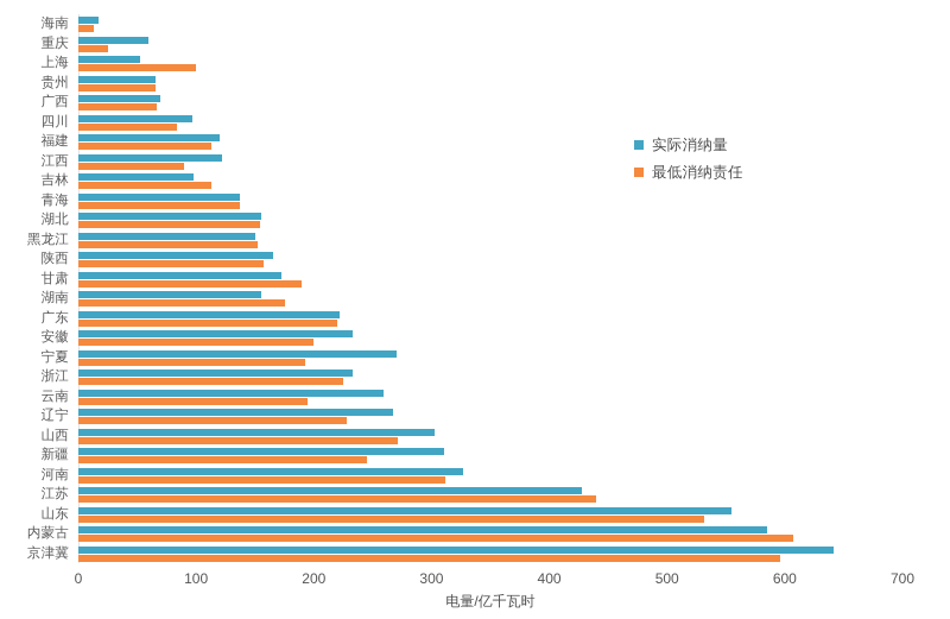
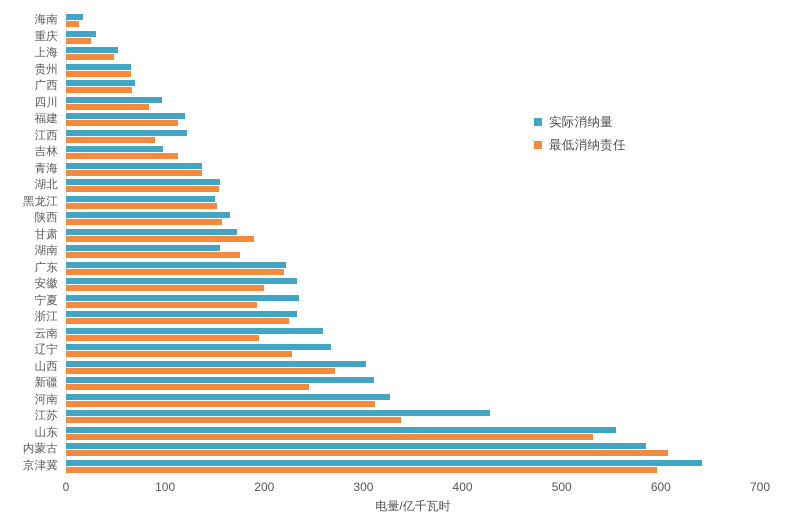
实际消纳量/重庆: 60 -> 30
最低消纳责任/上海: 100 -> 50
实际消纳量/宁夏: 270 -> 240
最低消纳责任/江苏: 440 -> 340
